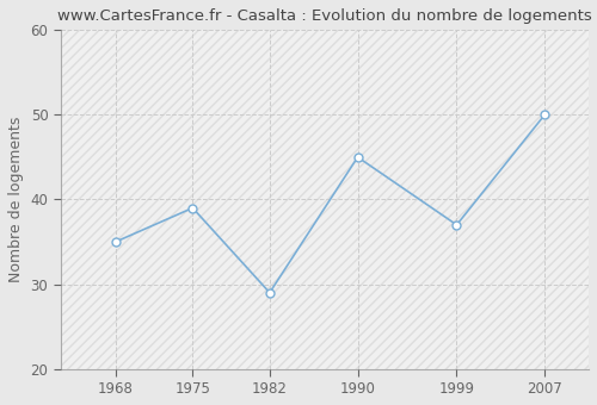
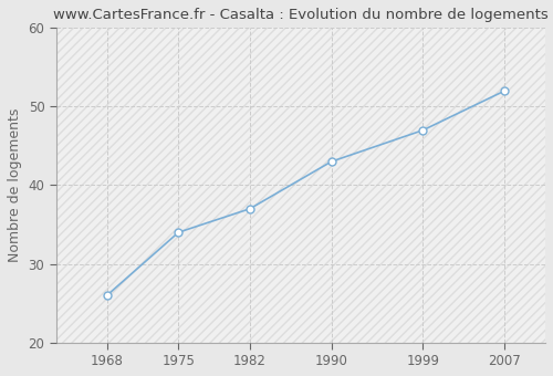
1968: 35 -> 26
1975: 39 -> 34
1982: 29 -> 37
1990: 45 -> 43
1999: 37 -> 47
2007: 50 -> 52
